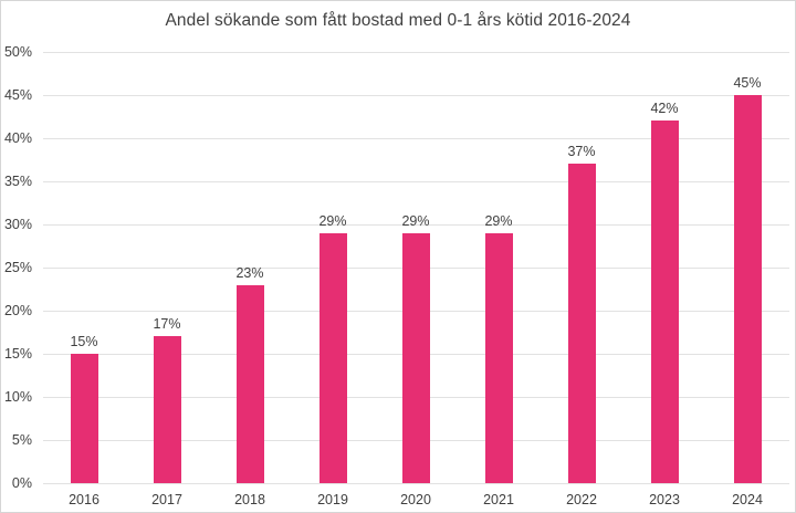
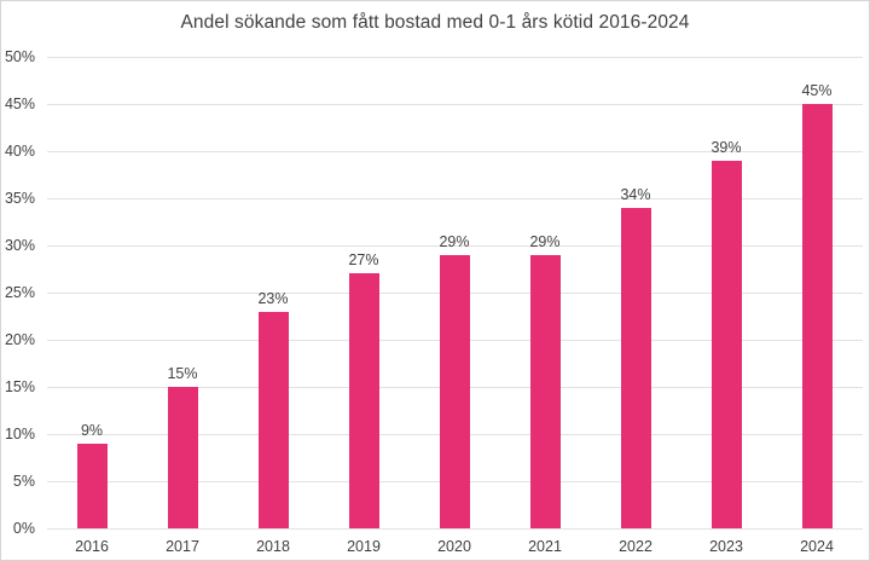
2016: 15% -> 9%
2017: 17% -> 15%
2019: 29% -> 27%
2022: 37% -> 34%
2023: 42% -> 39%
